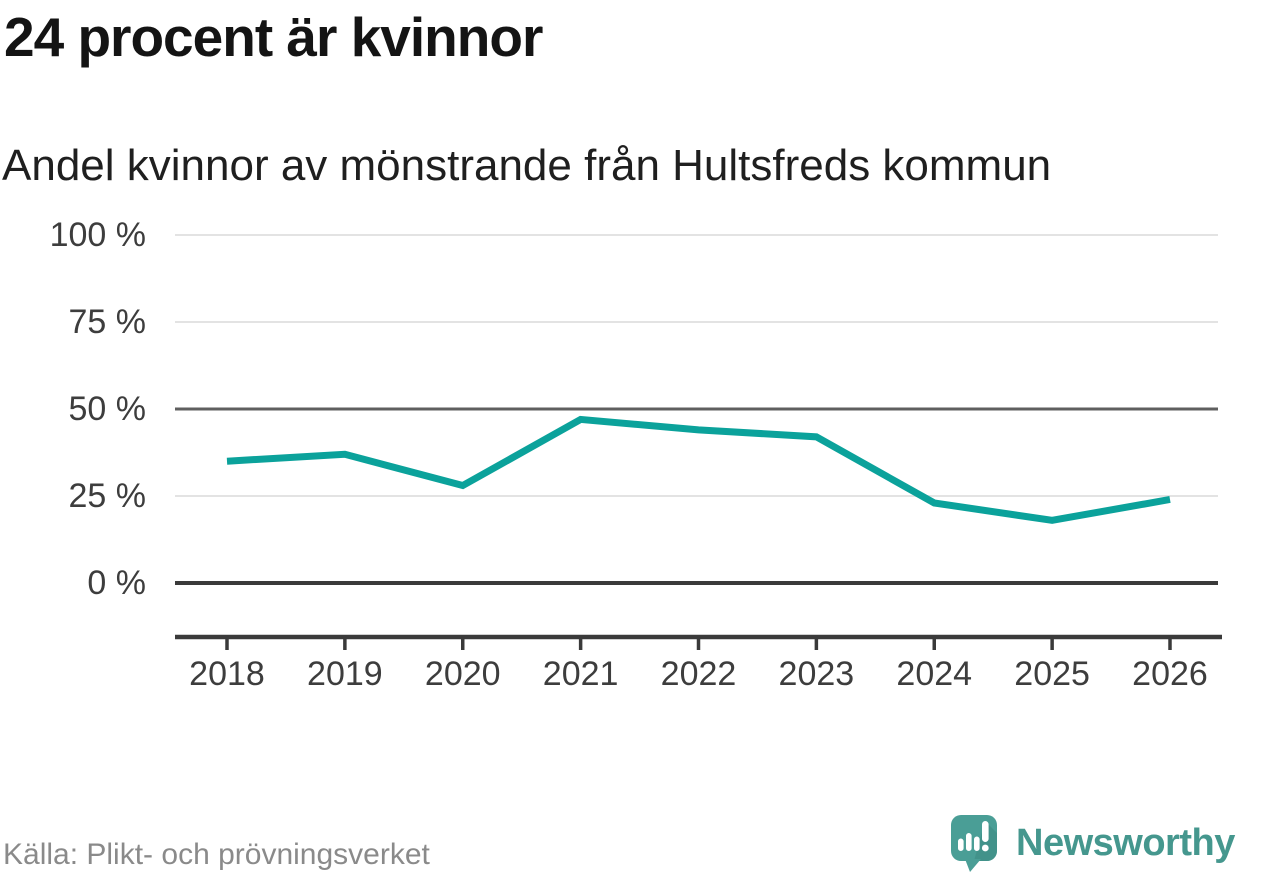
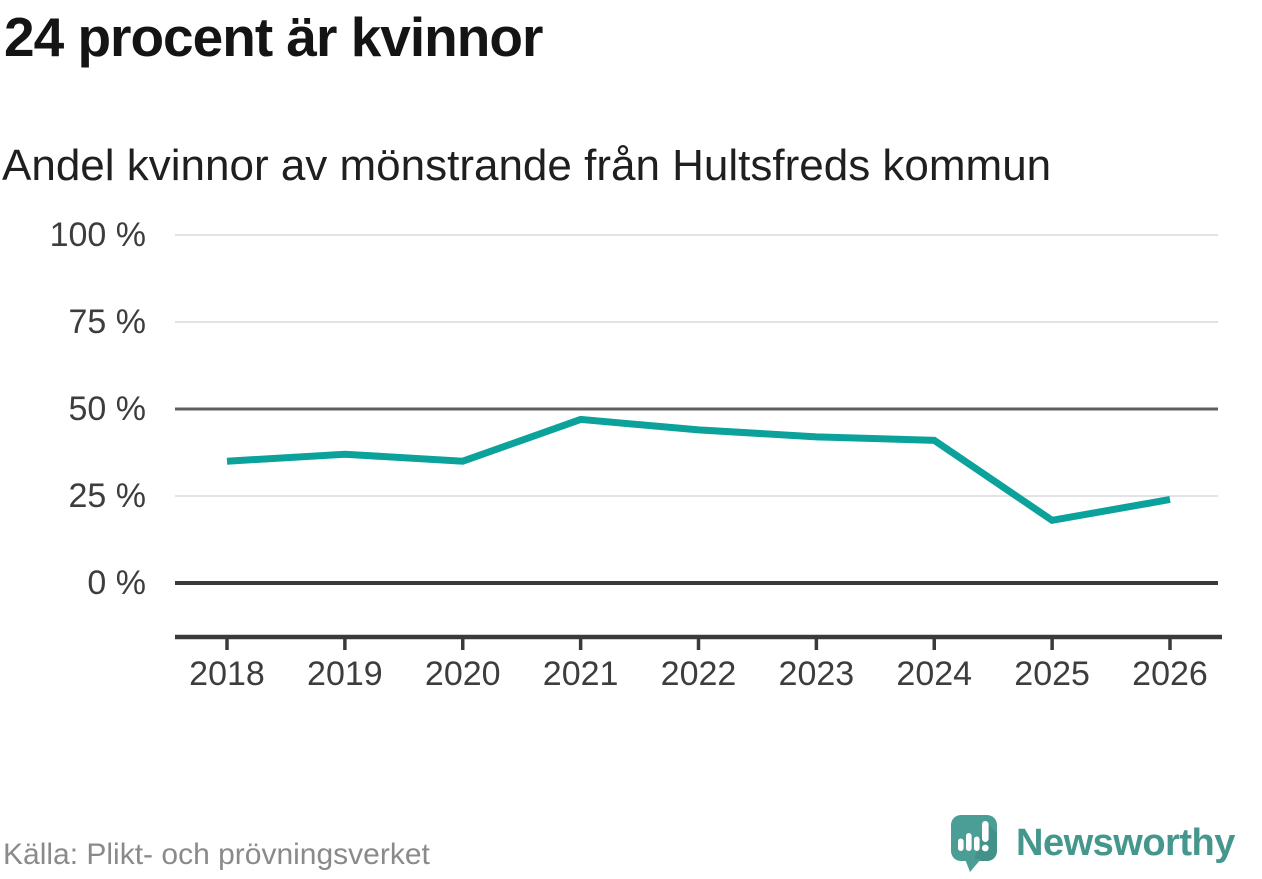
2020: 28% -> 35%
2024: 23% -> 41%
